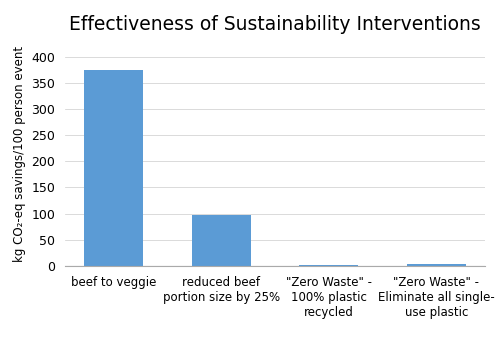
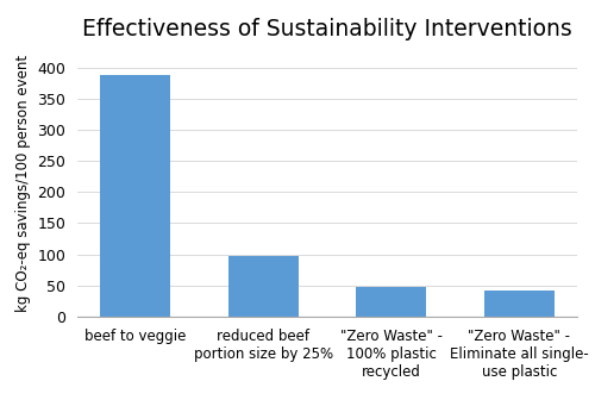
beef to veggie: 375 -> 388
"Zero Waste" - 100% plastic recycled: 2 -> 48
"Zero Waste" - Eliminate all single- use plastic: 4 -> 42
